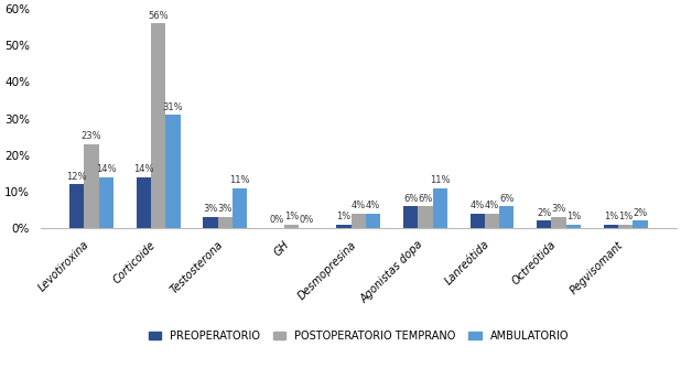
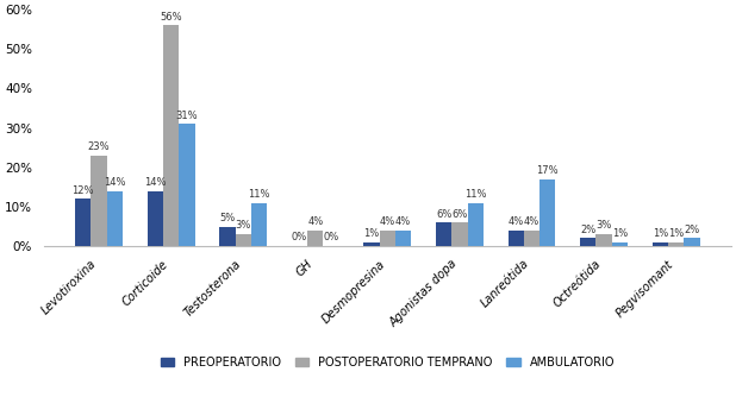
PREOPERATORIO/Testosterona: 3% -> 5%
POSTOPERATORIO TEMPRANO/GH: 1% -> 4%
AMBULATORIO/Lanreótida: 6% -> 17%
